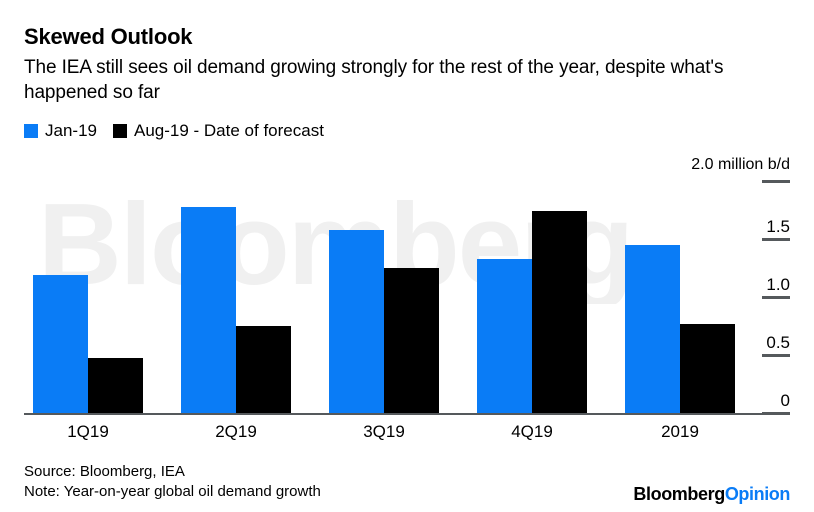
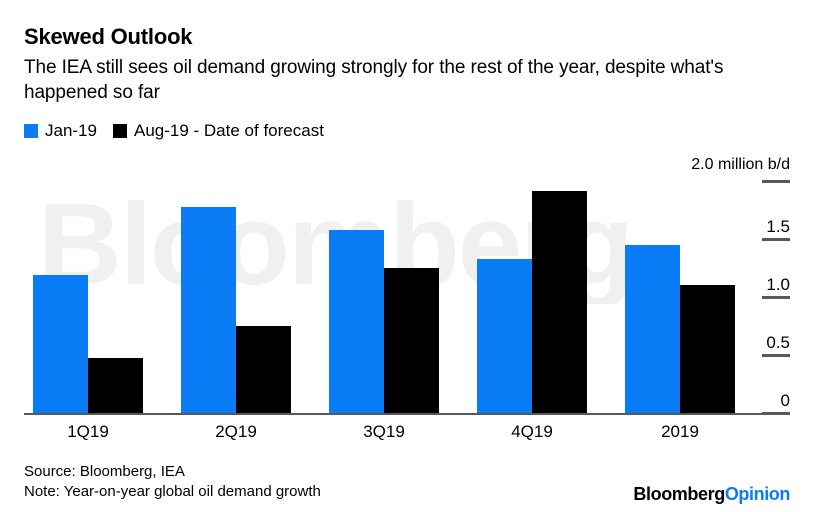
Aug-19 - Date of forecast/4Q19: 1.74 -> 1.91
Aug-19 - Date of forecast/2019: 0.77 -> 1.10
